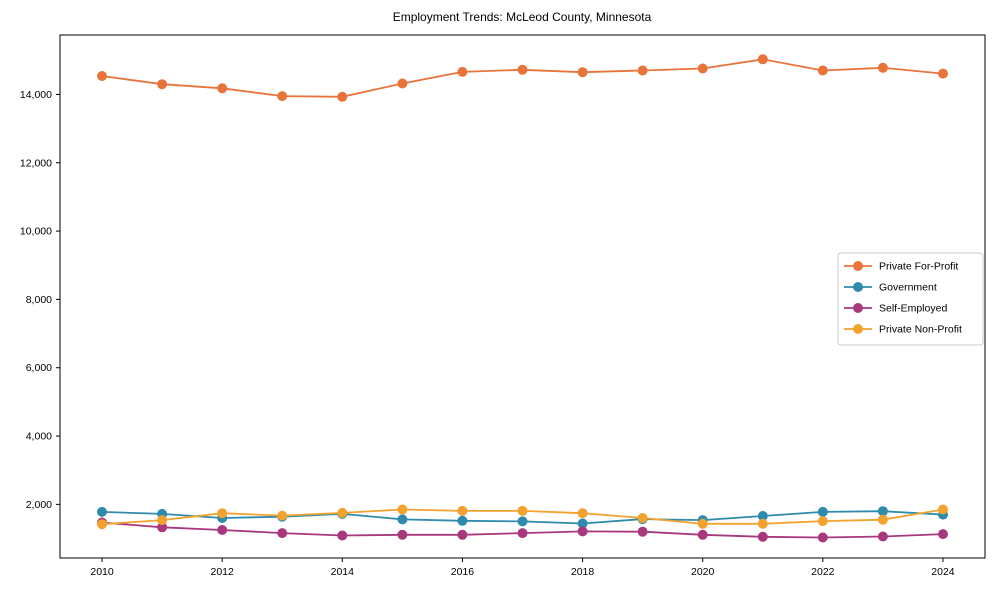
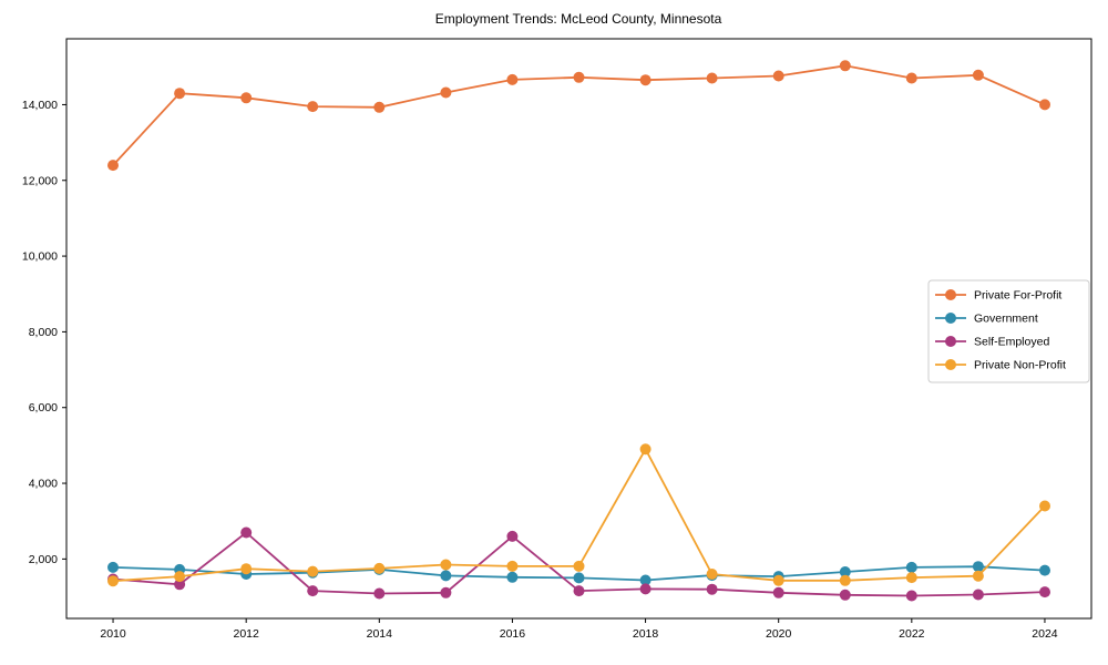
Private For-Profit/2010: 14500 -> 12400
Self-Employed/2012: 1200 -> 2700
Self-Employed/2016: 1100 -> 2600
Private Non-Profit/2018: 1700 -> 4900
Private For-Profit/2024: 14600 -> 14000
Private Non-Profit/2024: 1800 -> 3400
